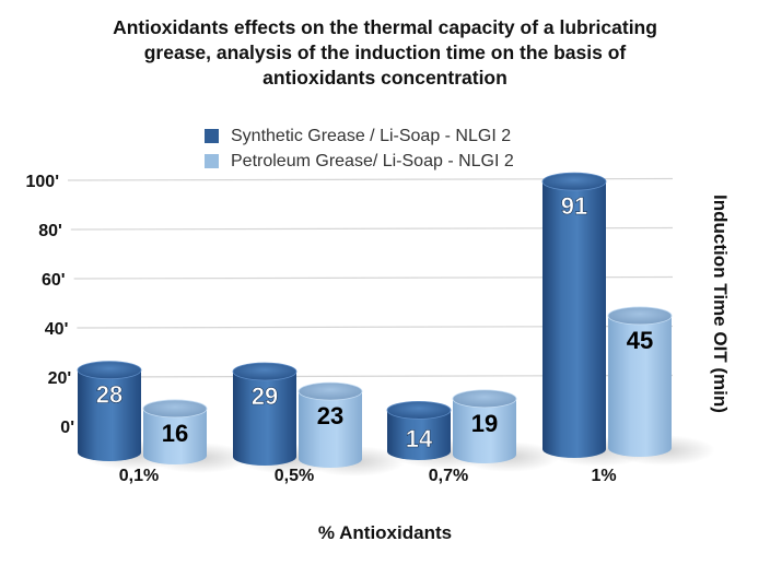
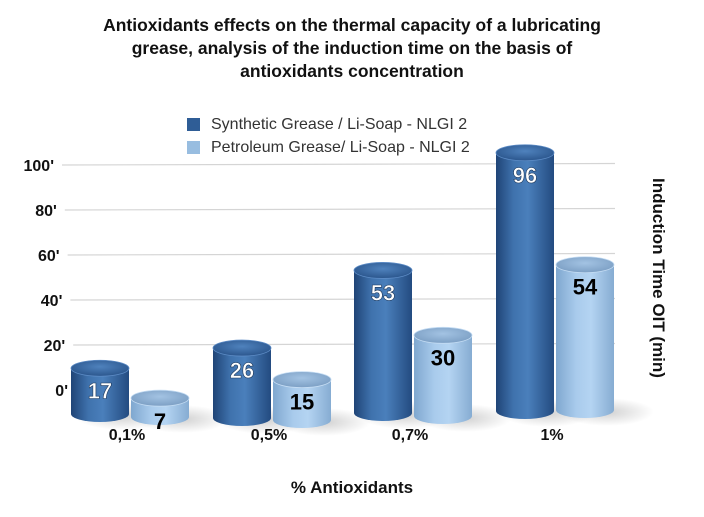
Synthetic Grease / Li-Soap - NLGI 2/0,1%: 28 -> 17
Petroleum Grease/ Li-Soap - NLGI 2/0,1%: 16 -> 7
Synthetic Grease / Li-Soap - NLGI 2/0,5%: 29 -> 26
Petroleum Grease/ Li-Soap - NLGI 2/0,5%: 23 -> 15
Synthetic Grease / Li-Soap - NLGI 2/0,7%: 14 -> 53
Petroleum Grease/ Li-Soap - NLGI 2/0,7%: 19 -> 30
Synthetic Grease / Li-Soap - NLGI 2/1%: 91 -> 96
Petroleum Grease/ Li-Soap - NLGI 2/1%: 45 -> 54
